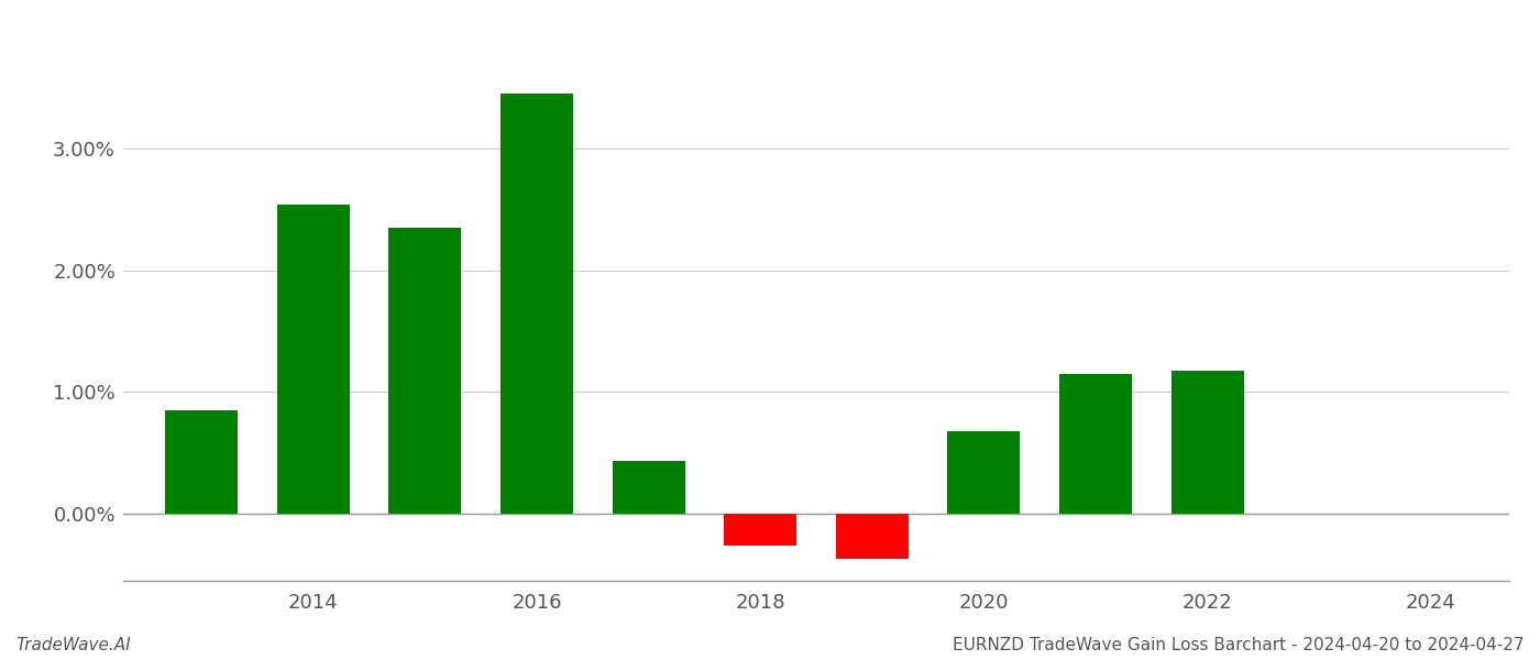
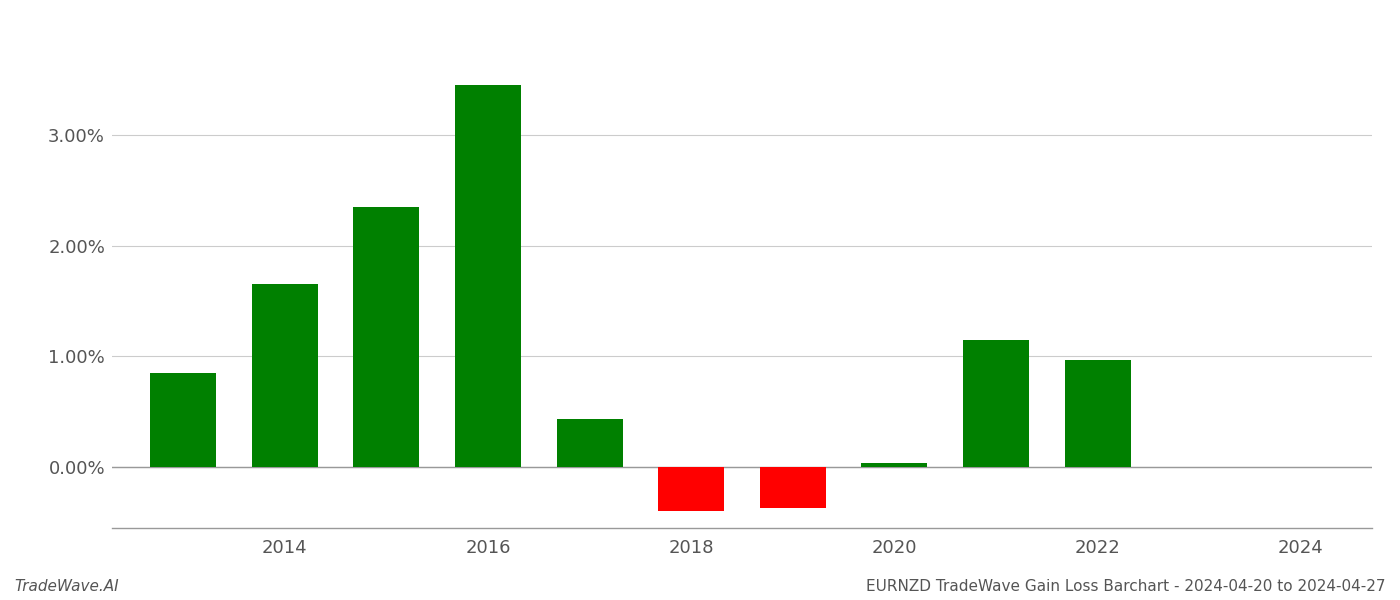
2014: 2.54% -> 1.65%
2018: -0.26% -> -0.40%
2020: 0.68% -> 0.04%
2022: 1.17% -> 0.97%
